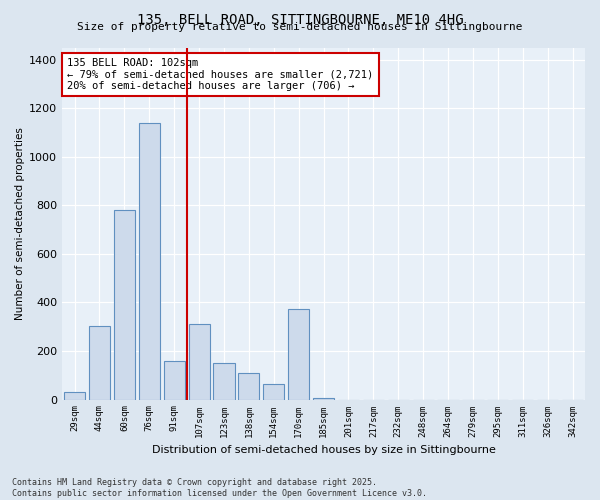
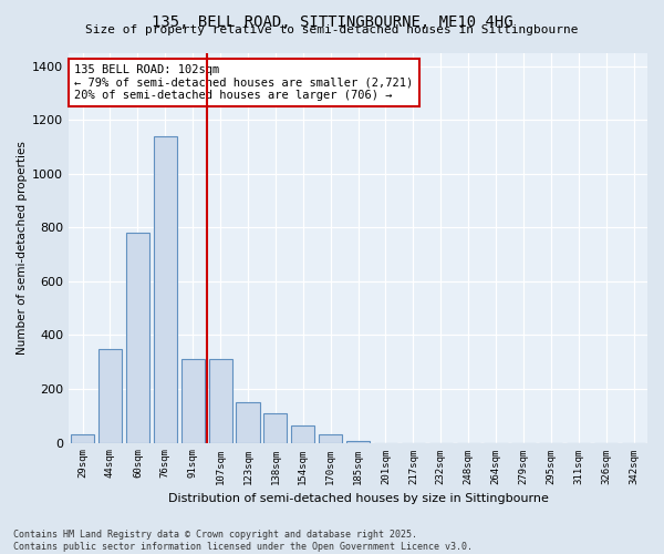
44sqm: 305 -> 350
91sqm: 160 -> 310
170sqm: 375 -> 30
